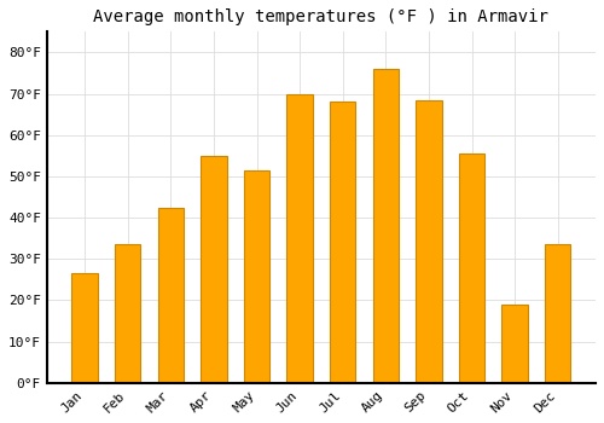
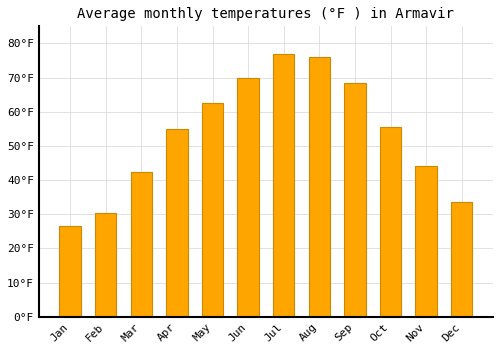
Feb: 33.5°F -> 30.5°F
May: 51.5°F -> 62.5°F
Jul: 68.0°F -> 77.0°F
Nov: 19.0°F -> 44.0°F
